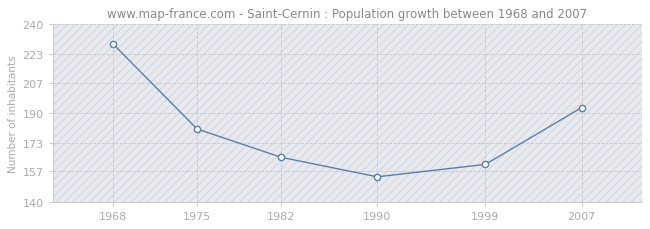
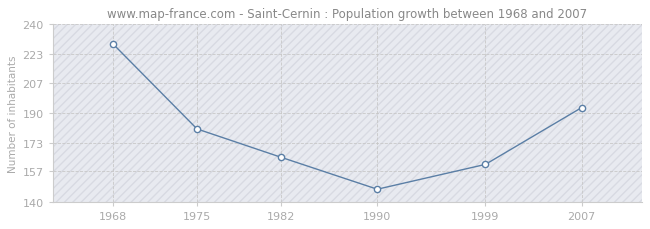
1990: 154 -> 147
